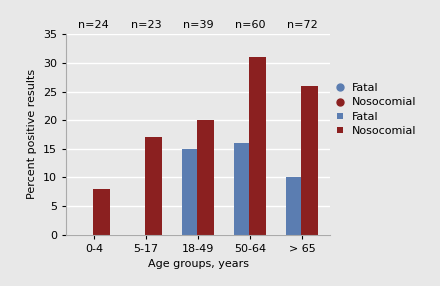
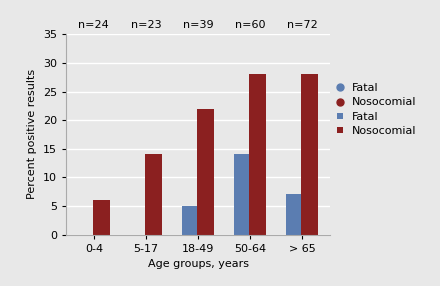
Nosocomial/0-4: 8 -> 6
Nosocomial/5-17: 17 -> 14
Fatal/18-49: 15 -> 5
Nosocomial/18-49: 20 -> 22
Fatal/50-64: 16 -> 14
Nosocomial/50-64: 31 -> 28
Fatal/> 65: 10 -> 7
Nosocomial/> 65: 26 -> 28
